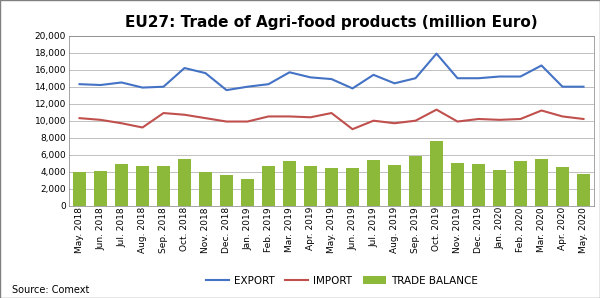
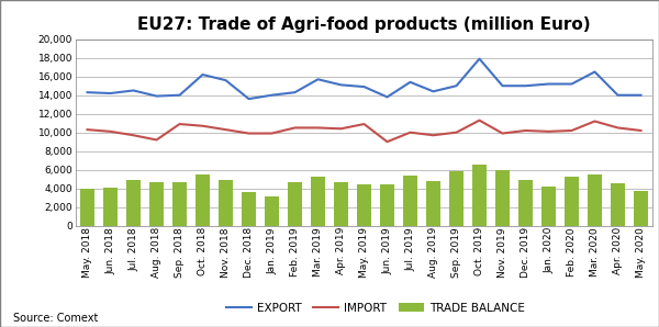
TRADE BALANCE/Nov. 2018: 4,000 -> 4,800
TRADE BALANCE/Oct. 2019: 7,600 -> 6,600
TRADE BALANCE/Nov. 2019: 5,000 -> 6,000
